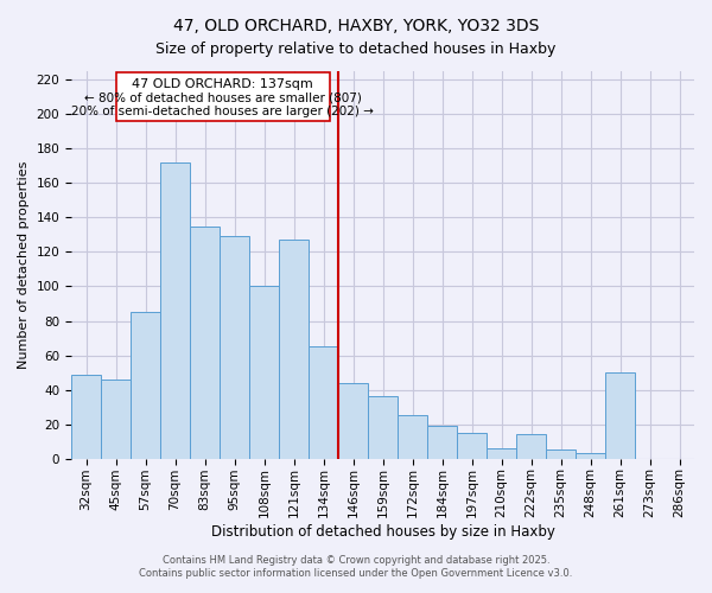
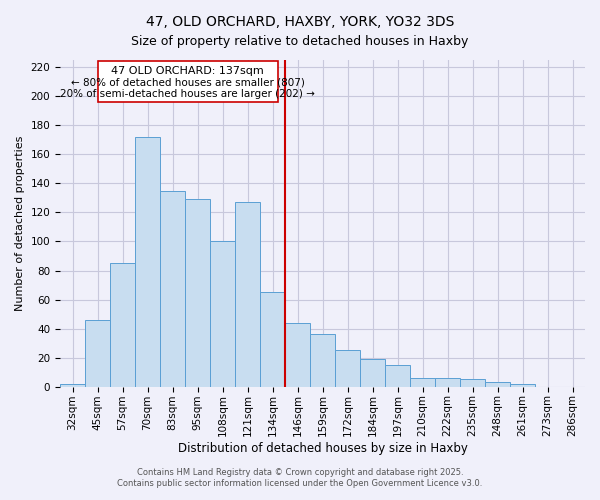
32sqm: 49 -> 2
222sqm: 14 -> 6
261sqm: 50 -> 2
